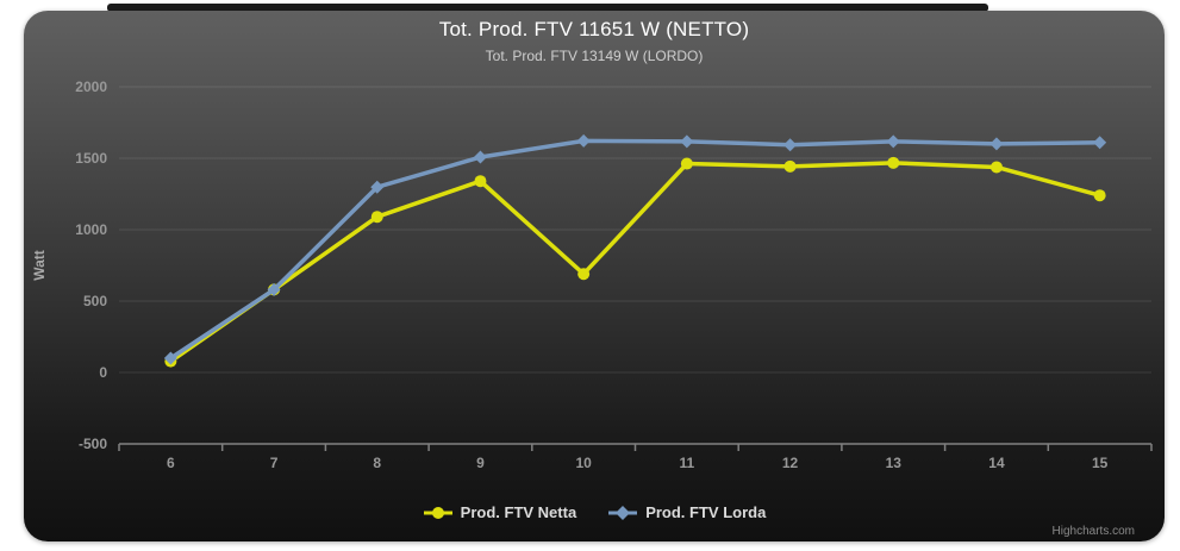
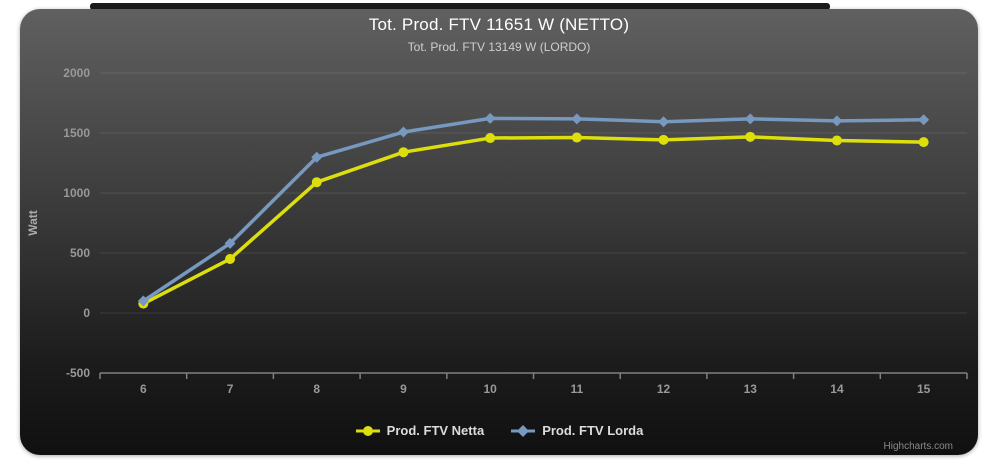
Prod. FTV Netta/7: 580 -> 450
Prod. FTV Netta/10: 690 -> 1460
Prod. FTV Netta/15: 1240 -> 1420
